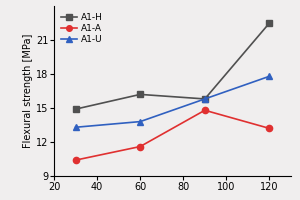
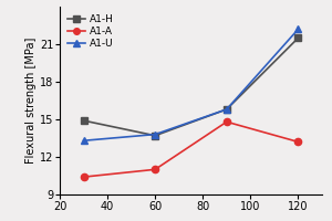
A1-H/60: 16.2 -> 13.7
A1-A/60: 11.6 -> 11.0
A1-H/120: 22.5 -> 21.5
A1-U/120: 17.8 -> 22.2
